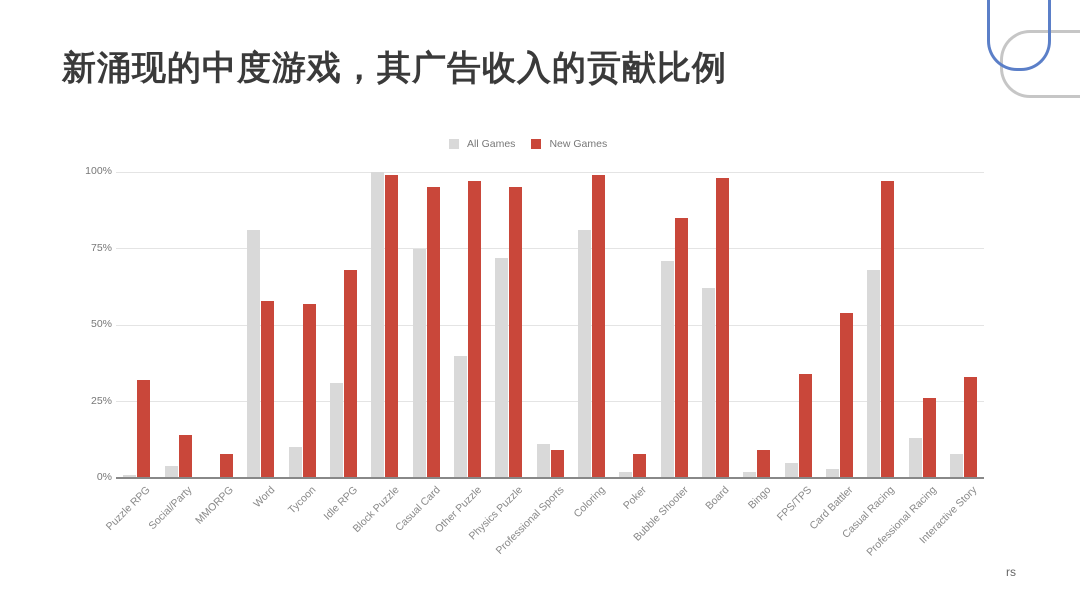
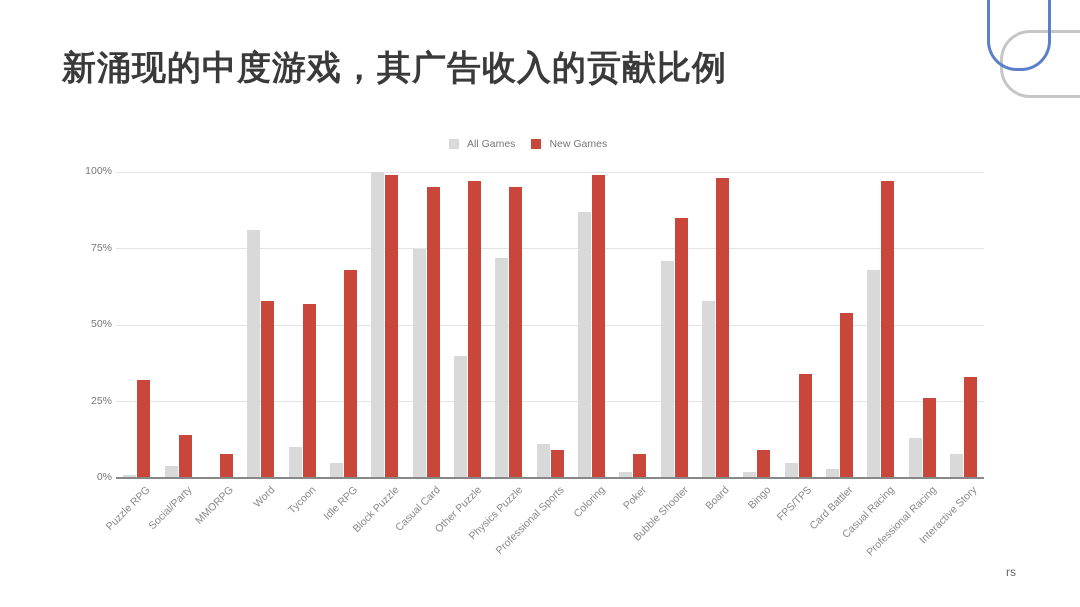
All Games/Idle RPG: 31% -> 5%
All Games/Coloring: 81% -> 87%
All Games/Board: 62% -> 58%
